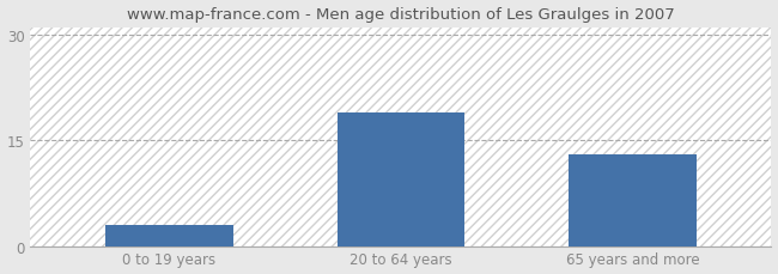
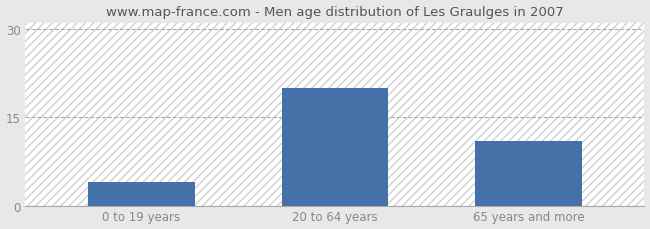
0 to 19 years: 3 -> 4
20 to 64 years: 19 -> 20
65 years and more: 13 -> 11
